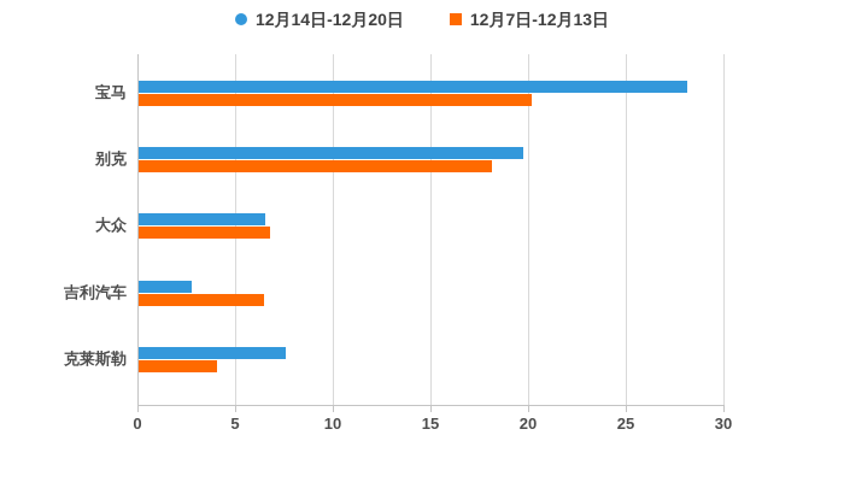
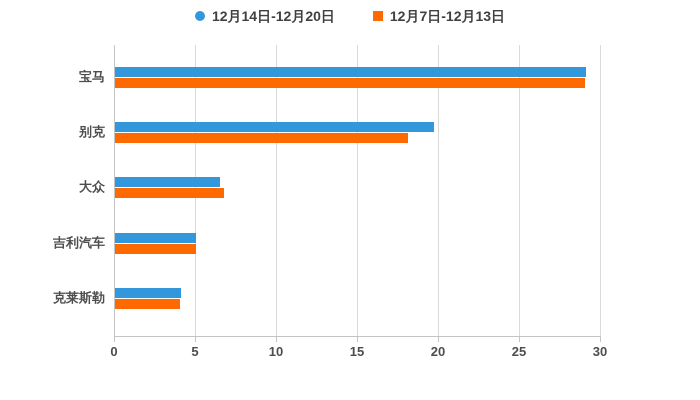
12月14日-12月20日/宝马: 28.1 -> 29.1
12月7日-12月13日/宝马: 20.1 -> 29.0
12月14日-12月20日/吉利汽车: 2.7 -> 5.0
12月7日-12月13日/吉利汽车: 6.4 -> 5.0
12月14日-12月20日/克莱斯勒: 7.5 -> 4.1
